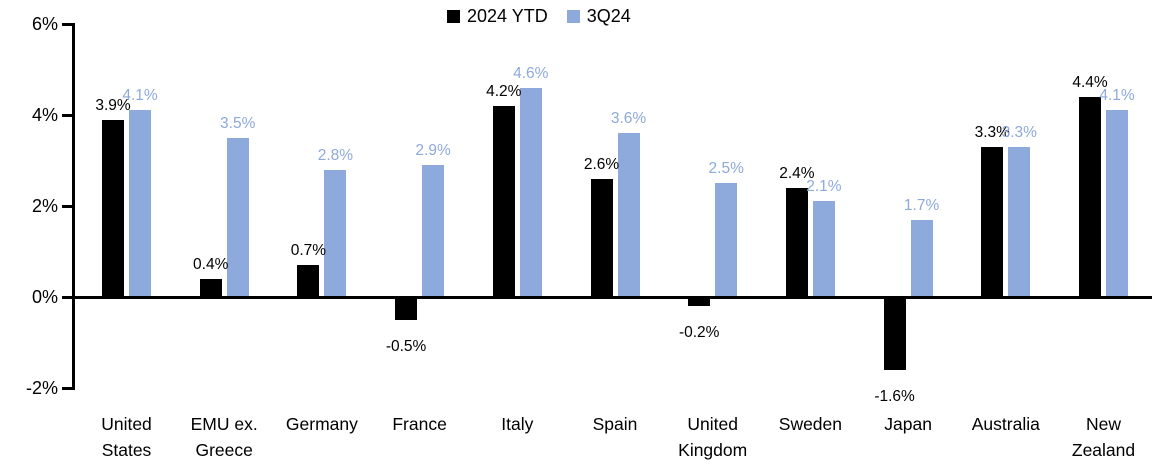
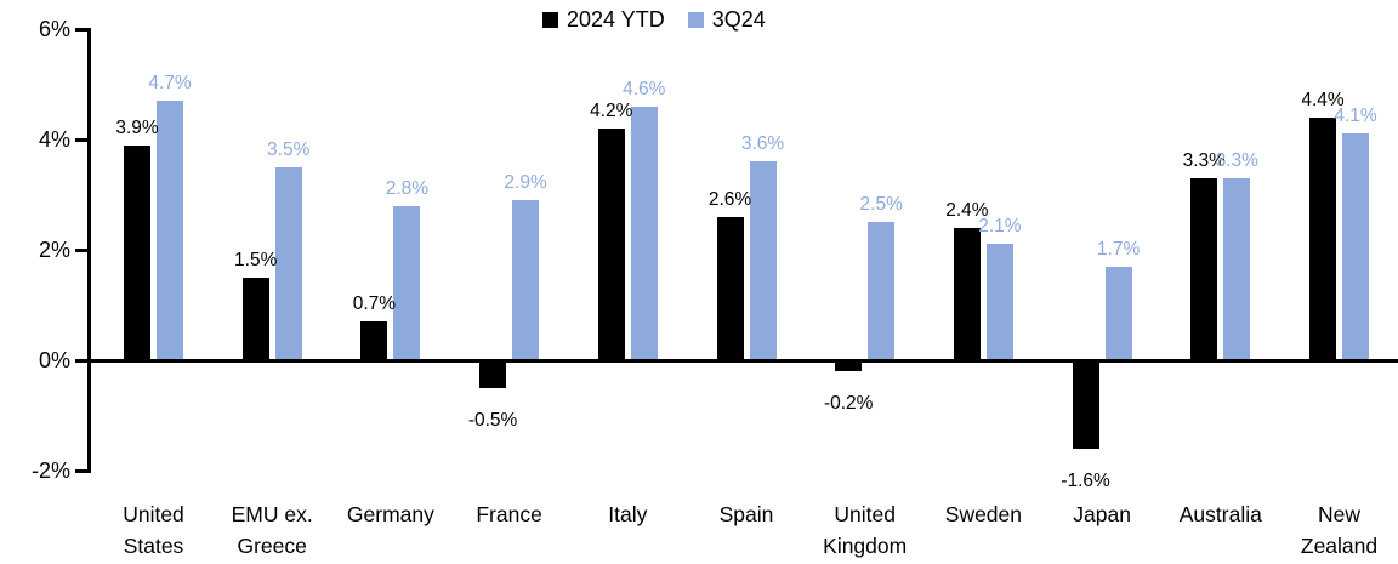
3Q24/United States: 4.1% -> 4.7%
2024 YTD/EMU ex. Greece: 0.4% -> 1.5%
